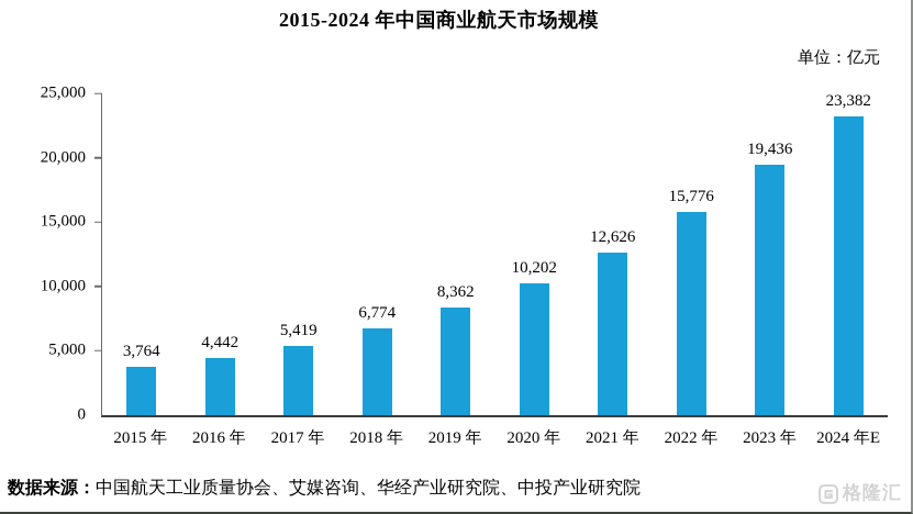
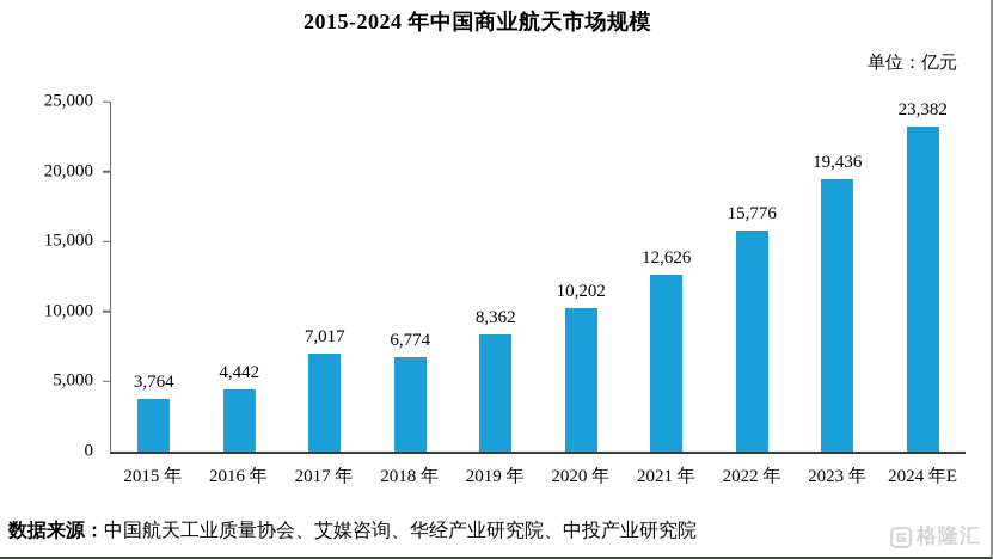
2017 年: 5,419 -> 7,017
